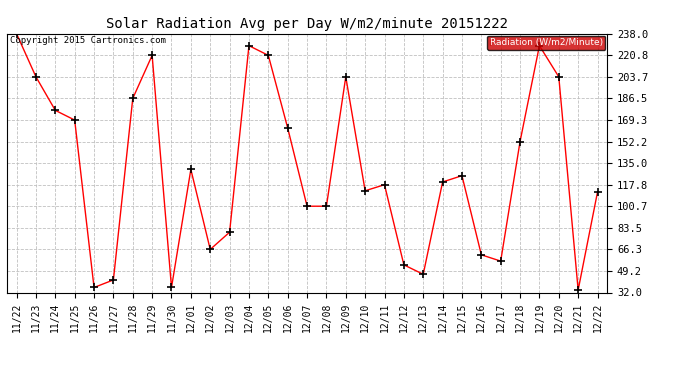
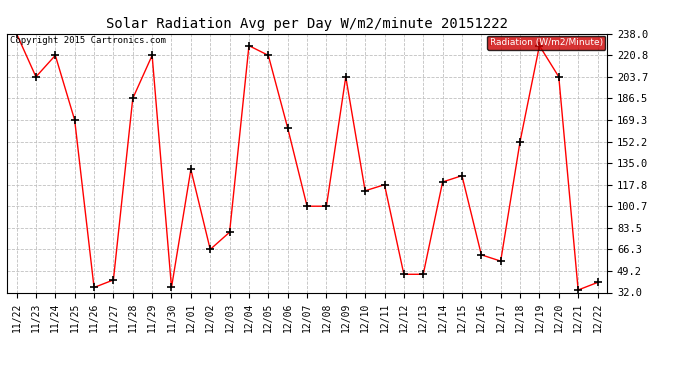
11/24: 177 -> 221
12/12: 54 -> 46
12/22: 112 -> 40
